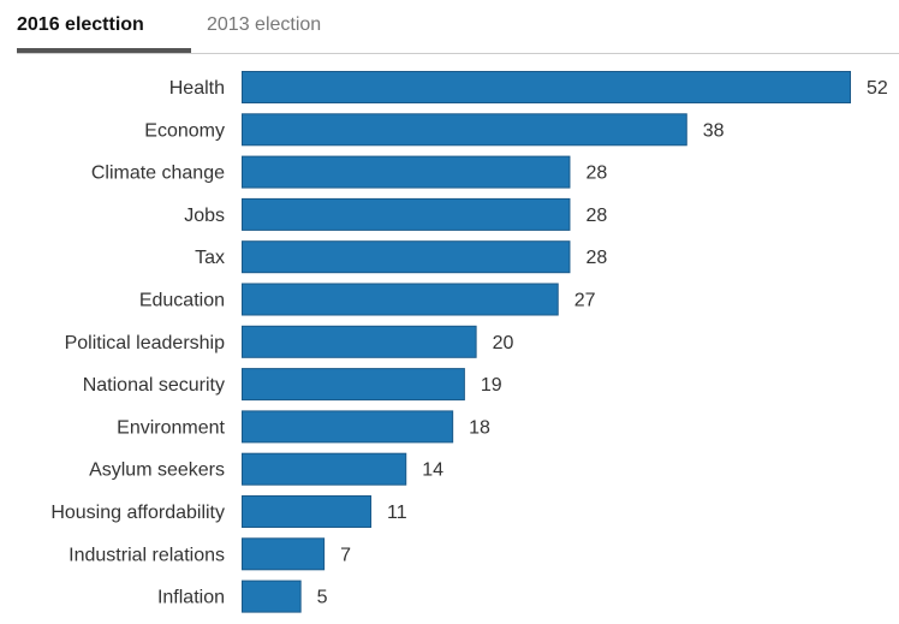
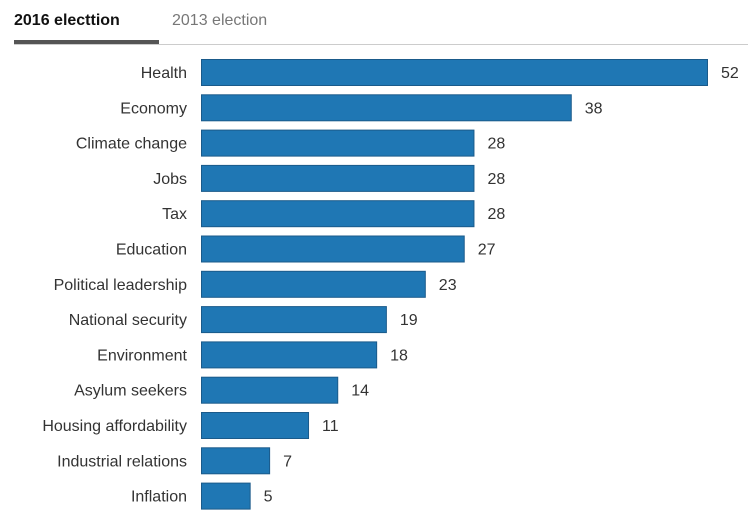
Political leadership: 20 -> 23
